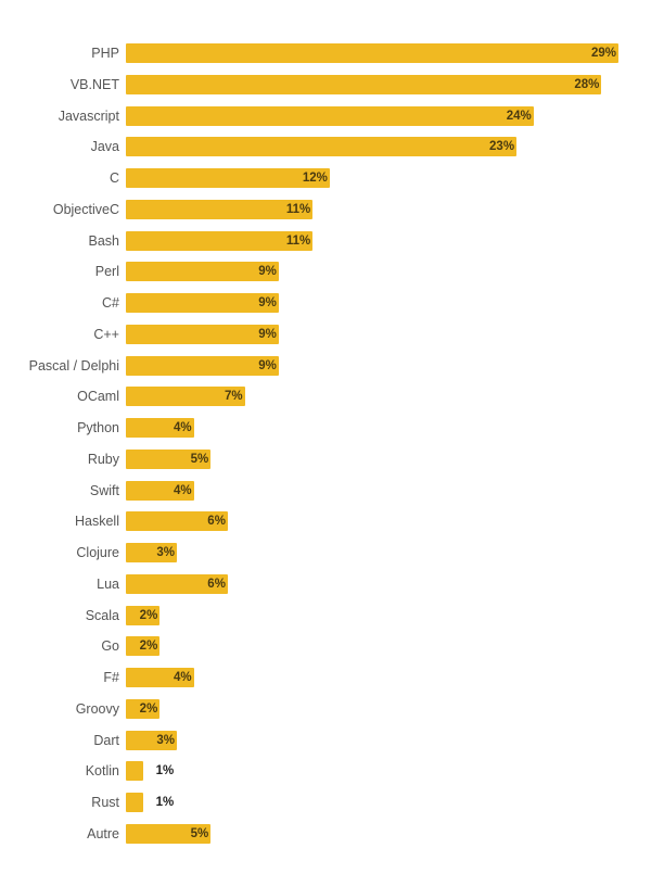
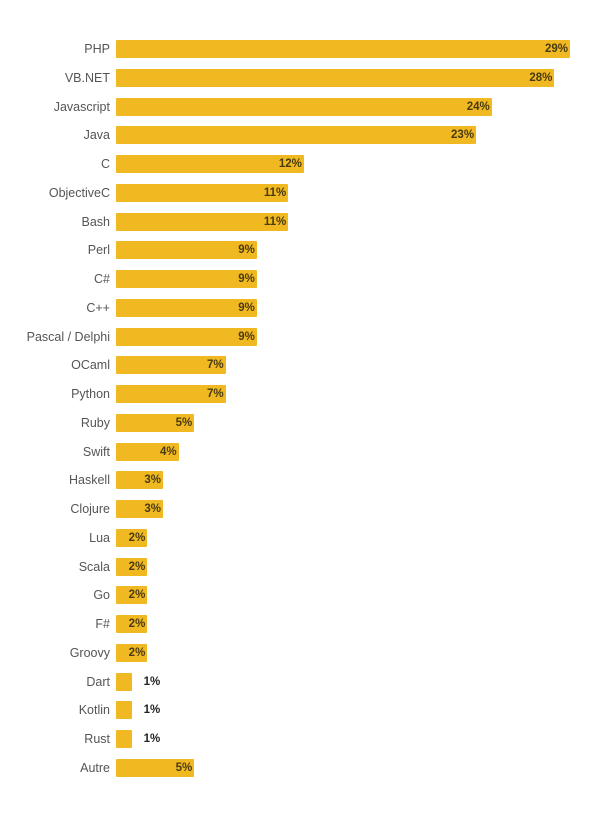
Python: 4% -> 7%
Haskell: 6% -> 3%
Lua: 6% -> 2%
F#: 4% -> 2%
Dart: 3% -> 1%
